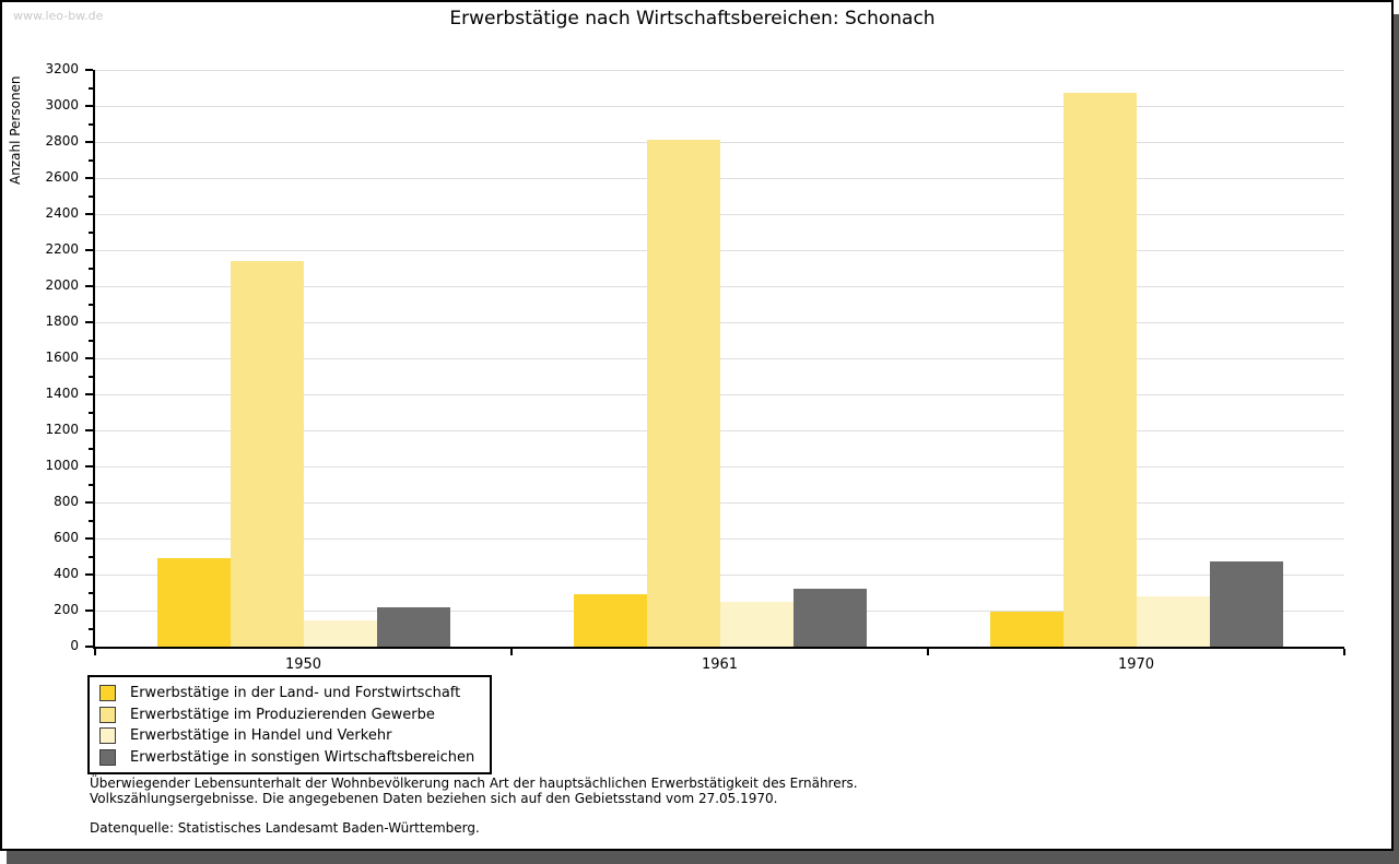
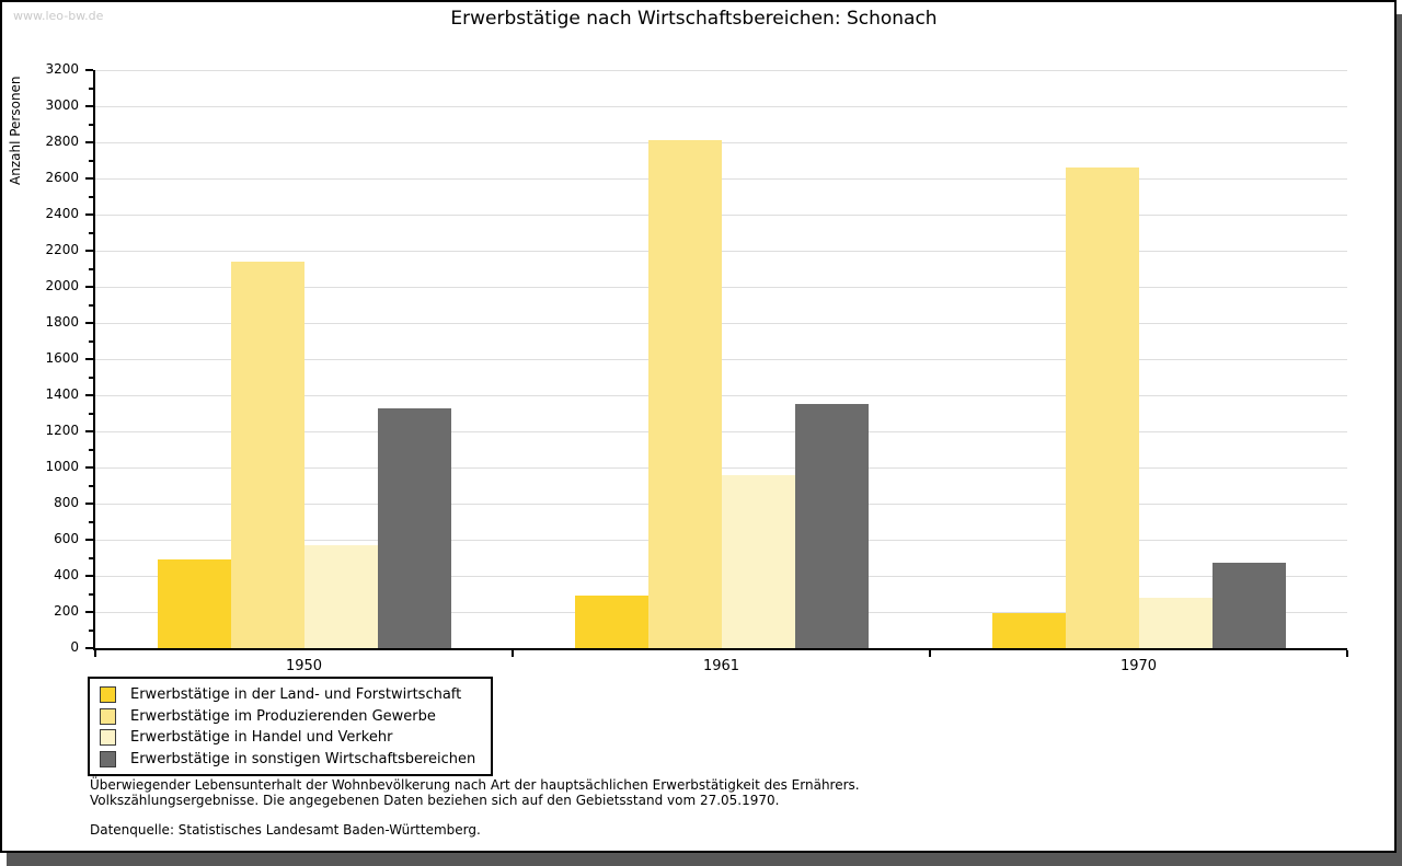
Erwerbstätige in Handel und Verkehr/1950: 140 -> 570
Erwerbstätige in sonstigen Wirtschaftsbereichen/1950: 220 -> 1330
Erwerbstätige in Handel und Verkehr/1961: 250 -> 960
Erwerbstätige in sonstigen Wirtschaftsbereichen/1961: 320 -> 1350
Erwerbstätige im Produzierenden Gewerbe/1970: 3070 -> 2660
